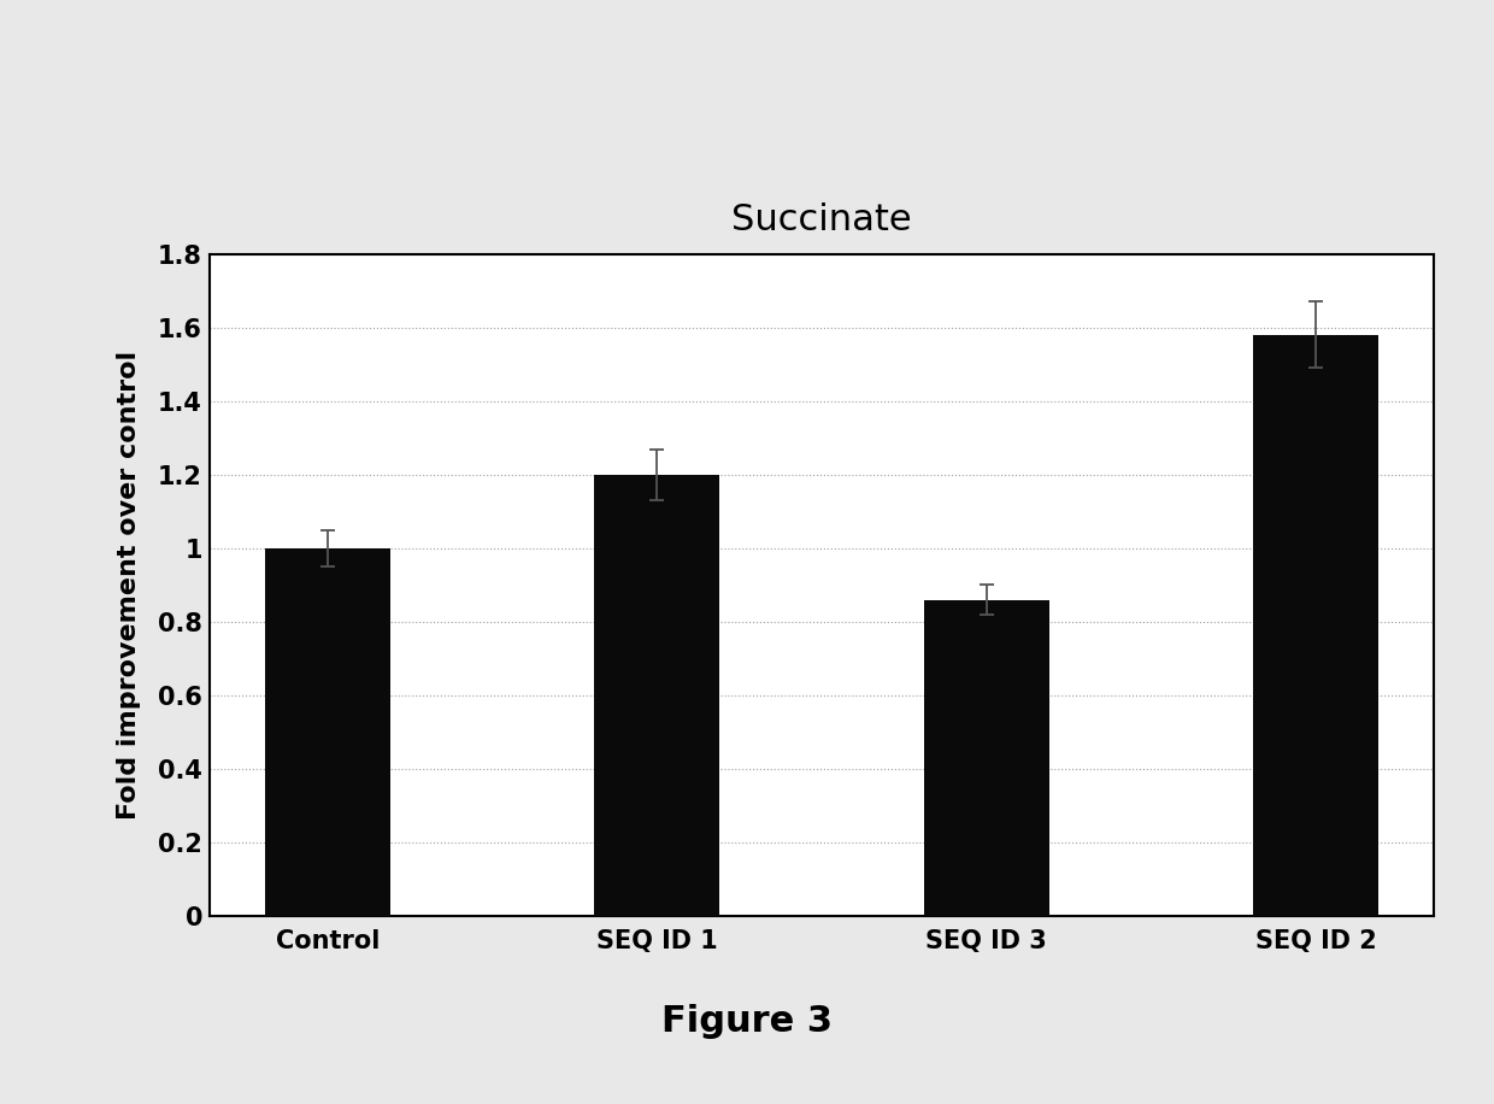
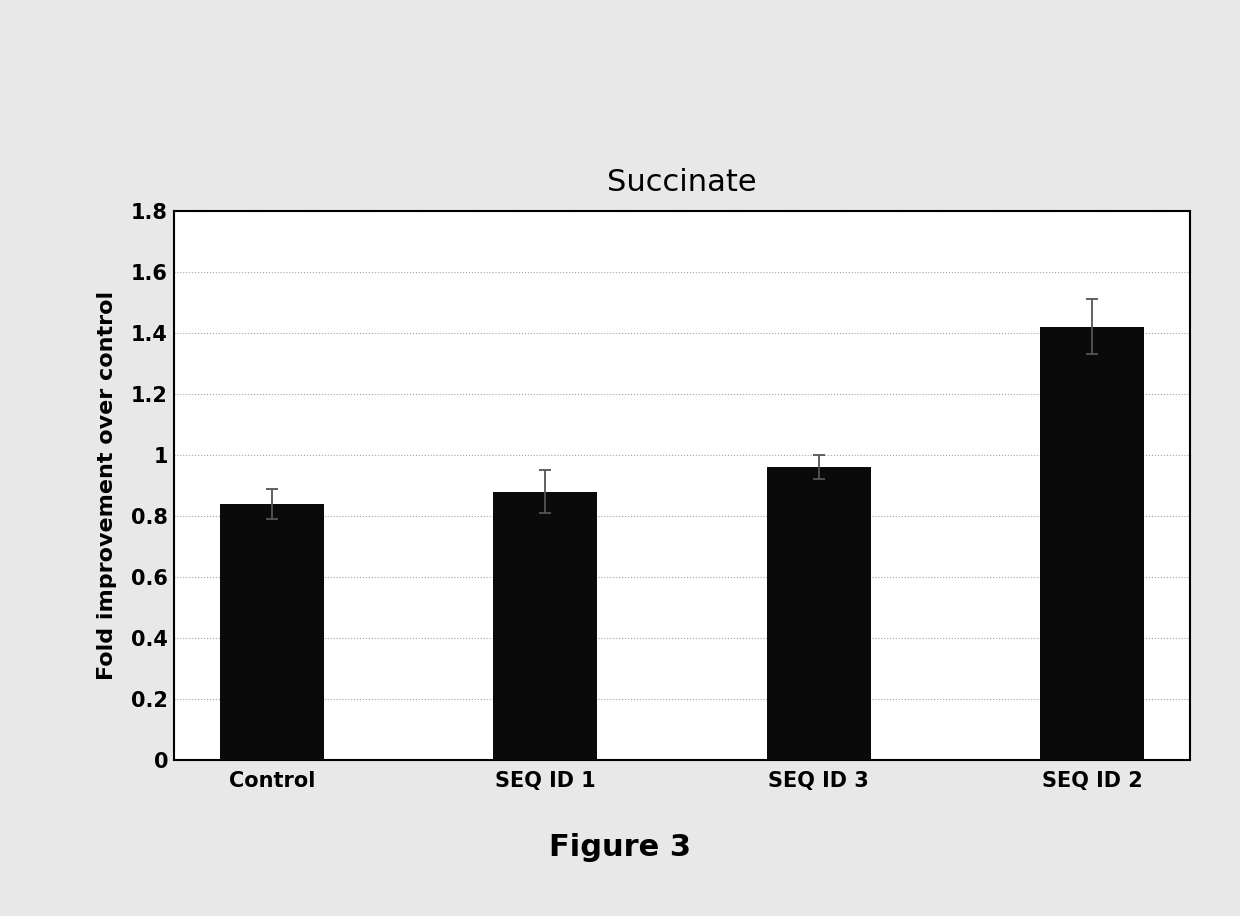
Control: 1.00 -> 0.84
SEQ ID 1: 1.20 -> 0.88
SEQ ID 3: 0.86 -> 0.96
SEQ ID 2: 1.58 -> 1.42
